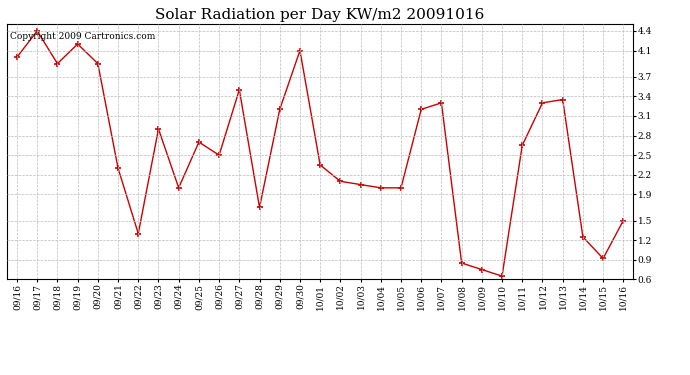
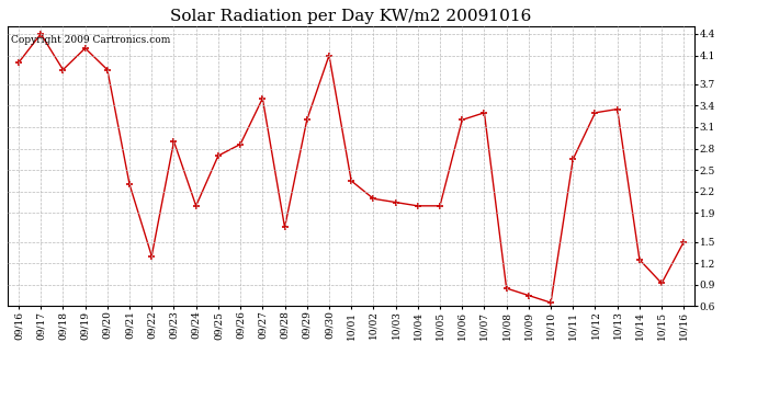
09/26: 2.50 -> 2.86
